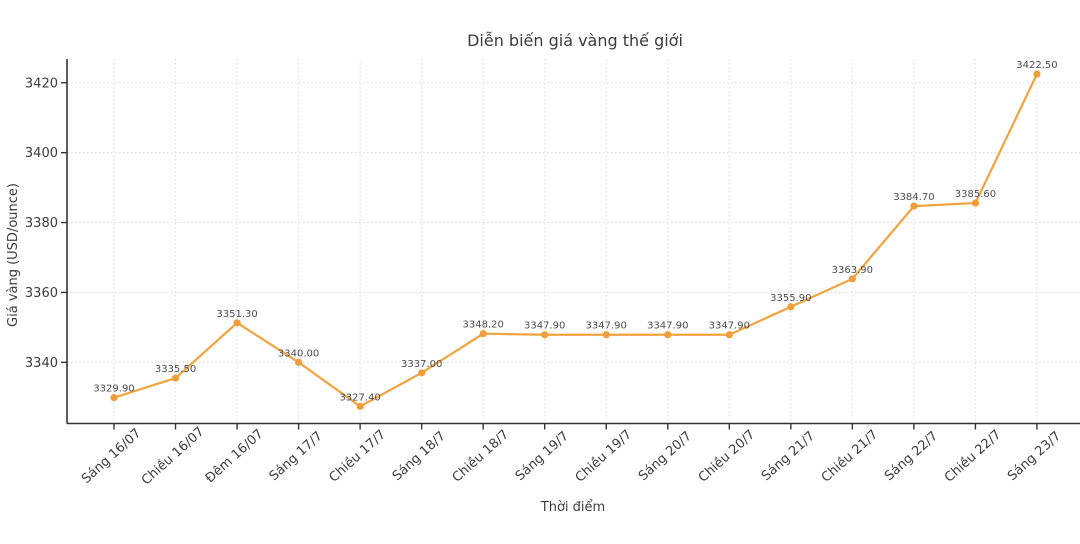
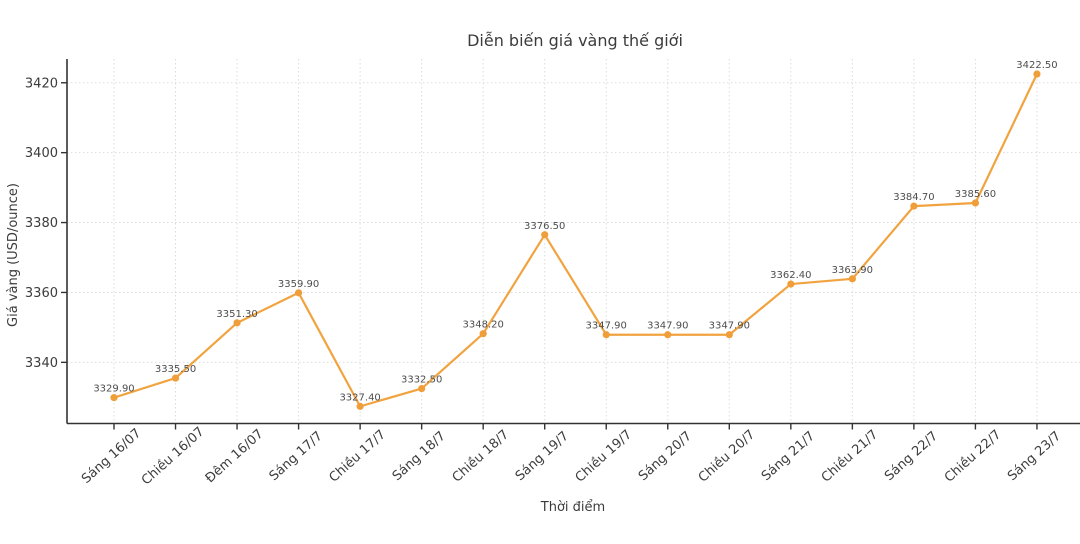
Sáng 17/7: 3340.00 -> 3359.90
Sáng 18/7: 3337.00 -> 3332.50
Sáng 19/7: 3347.90 -> 3376.50
Sáng 21/7: 3355.90 -> 3362.40
